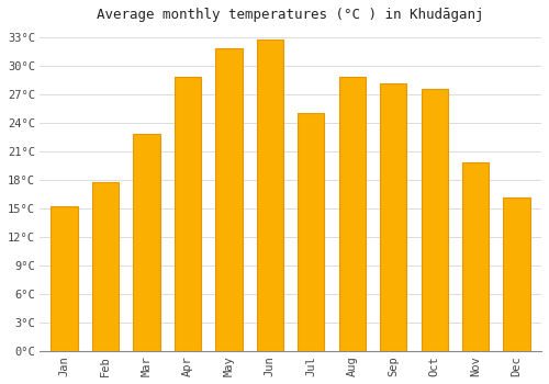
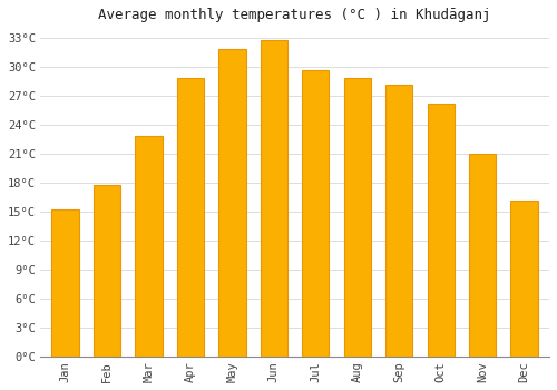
Jul: 25.0°C -> 29.6°C
Oct: 27.6°C -> 26.2°C
Nov: 19.8°C -> 21.0°C
